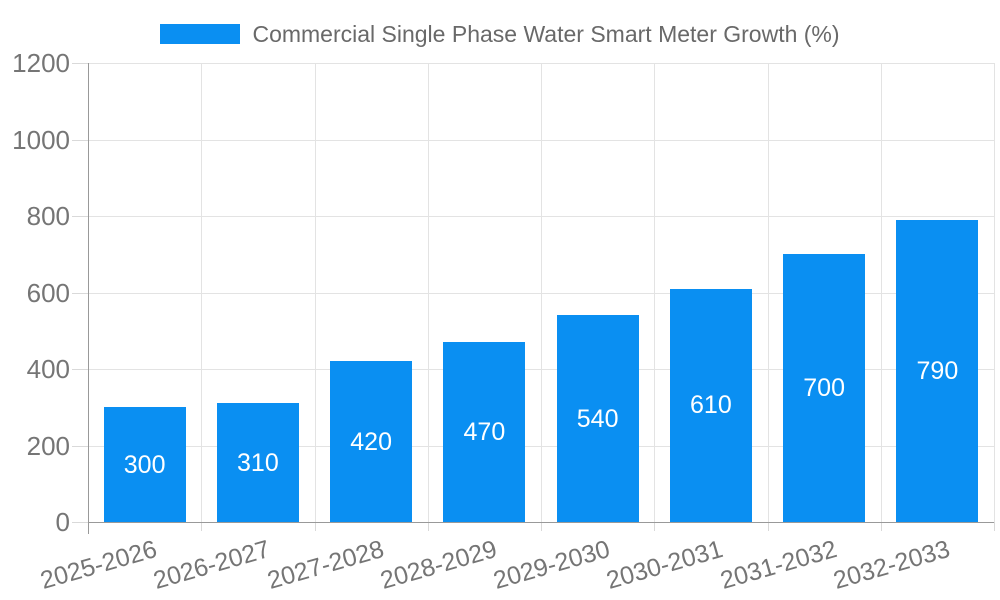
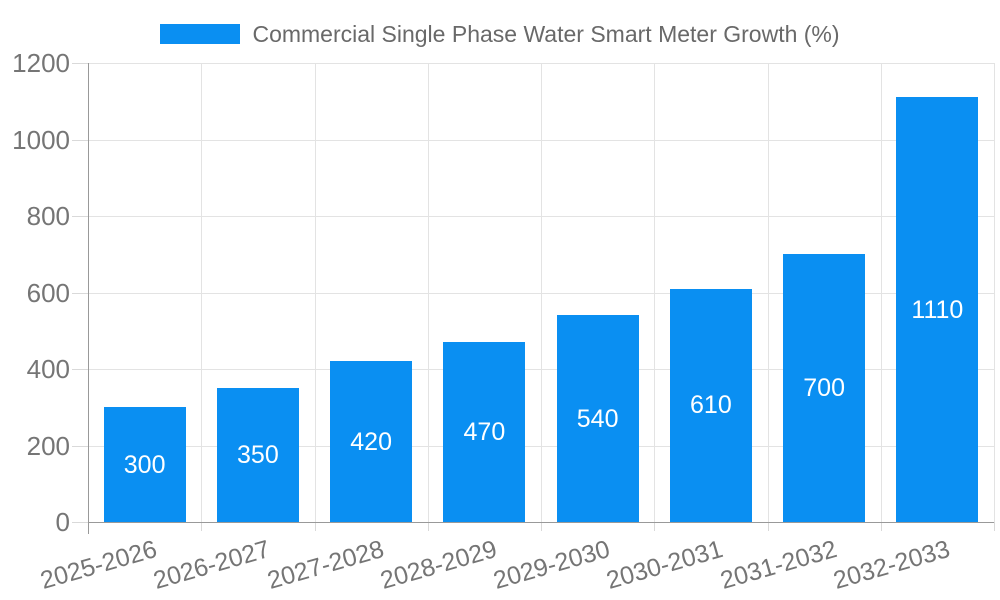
2026-2027: 310 -> 350
2032-2033: 790 -> 1110
